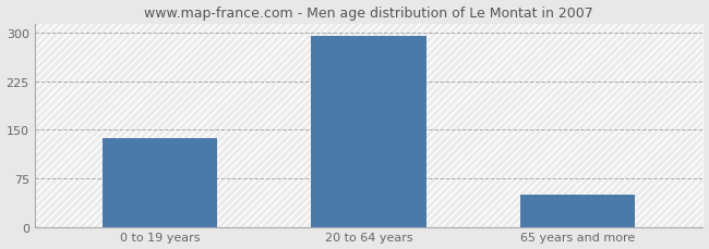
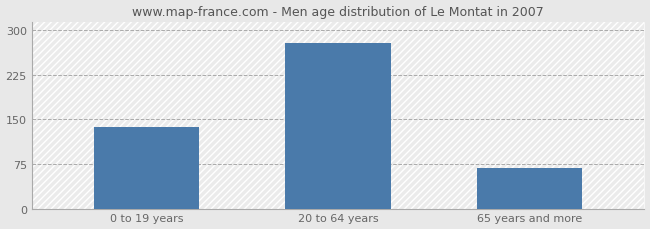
20 to 64 years: 296 -> 278
65 years and more: 50 -> 68
